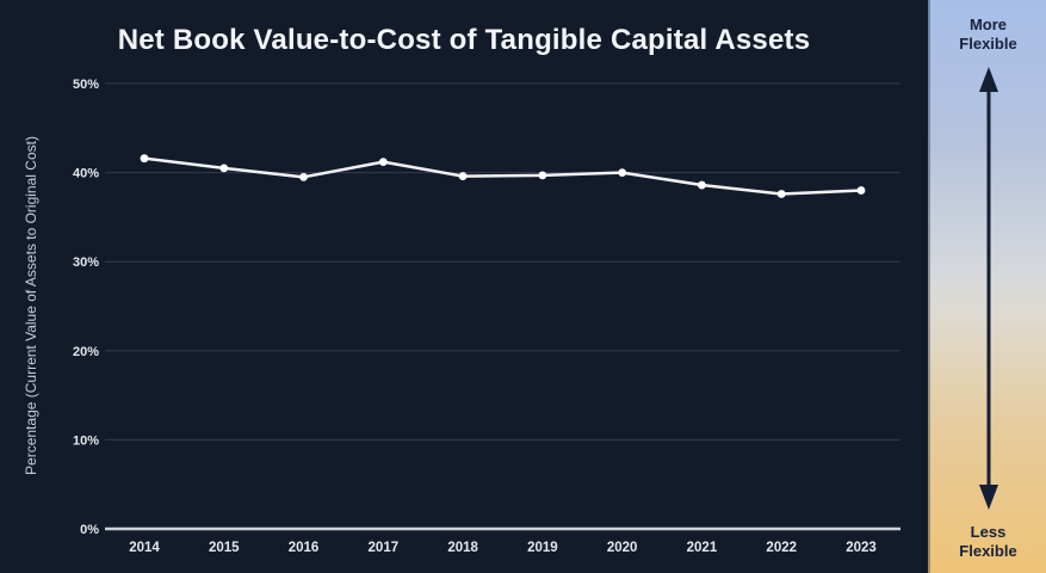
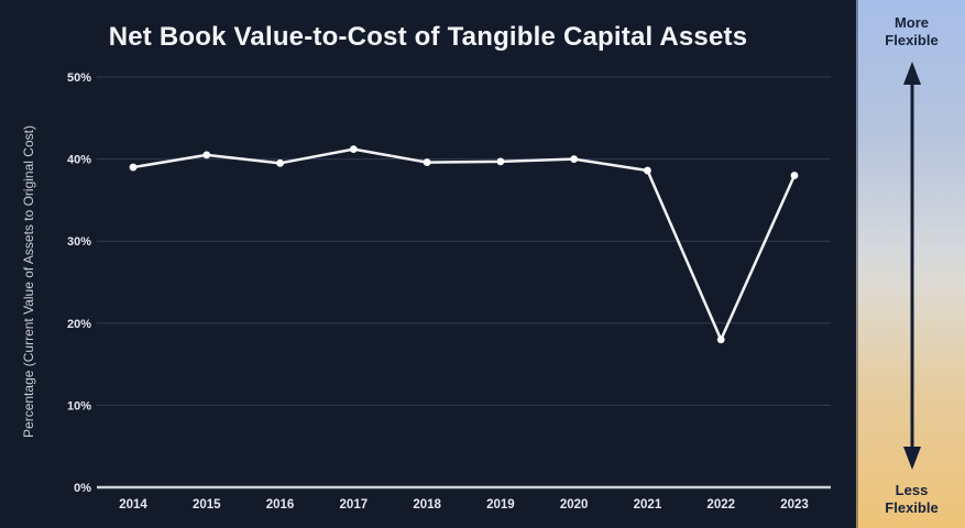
2014: 42% -> 39%
2022: 38% -> 18%
